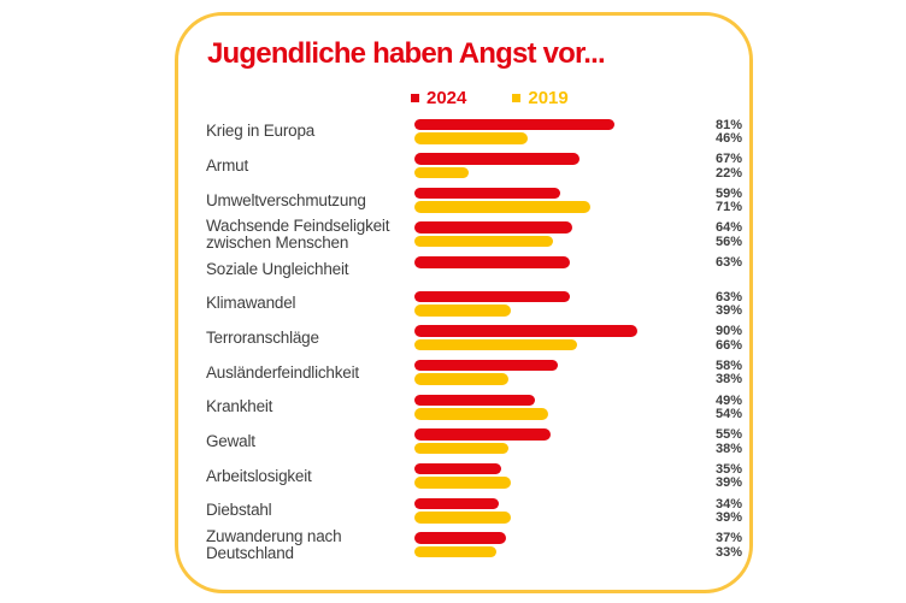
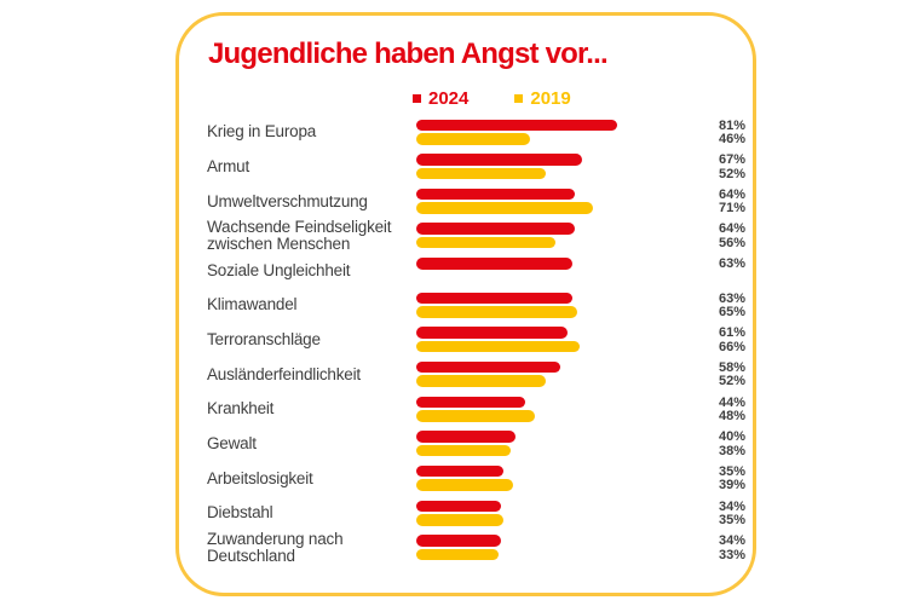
2019/Armut: 22% -> 52%
2024/Umweltverschmutzung: 59% -> 64%
2019/Klimawandel: 39% -> 65%
2024/Terroranschläge: 90% -> 61%
2019/Ausländerfeindlichkeit: 38% -> 52%
2024/Krankheit: 49% -> 44%
2019/Krankheit: 54% -> 48%
2024/Gewalt: 55% -> 40%
2019/Diebstahl: 39% -> 35%
2024/Zuwanderung nach Deutschland: 37% -> 34%
